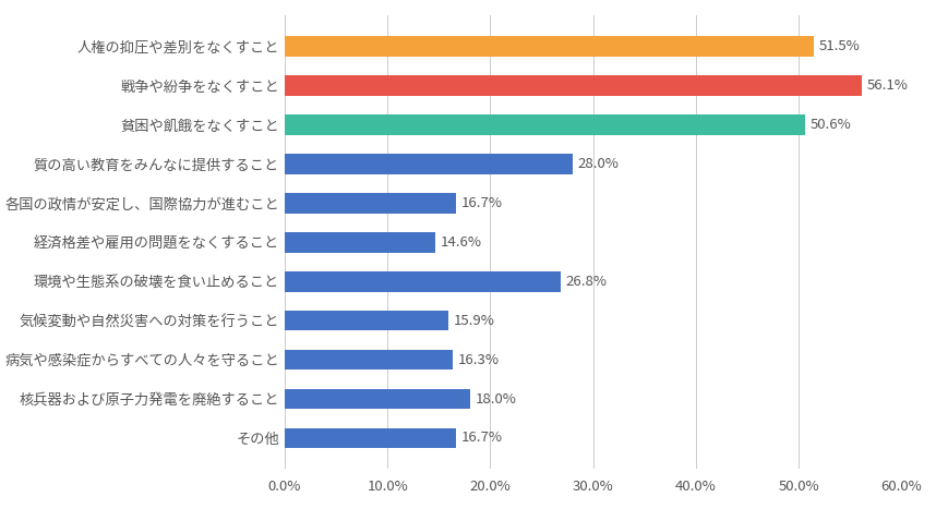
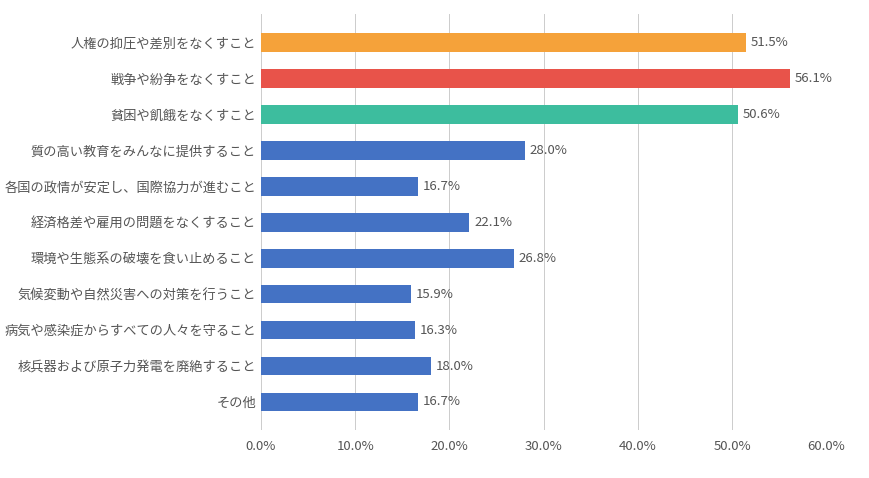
経済格差や雇用の問題をなくすること: 14.6% -> 22.1%
